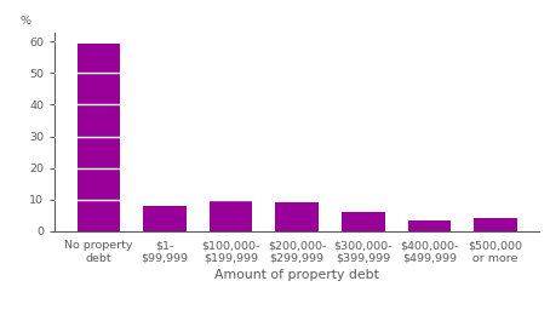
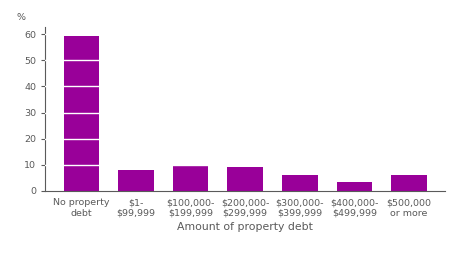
$500,000 or more: 4.0 -> 6.0
